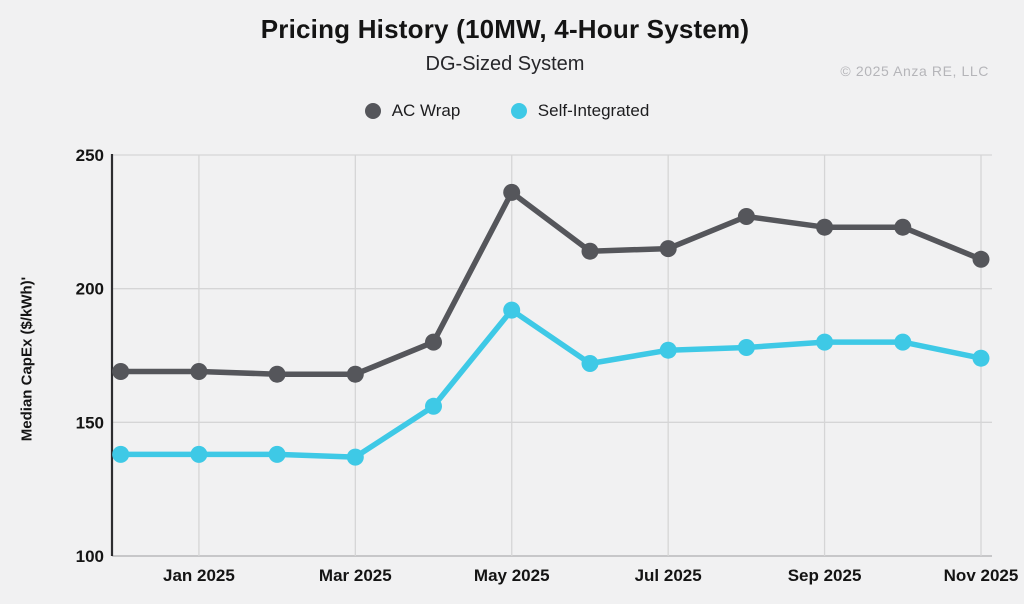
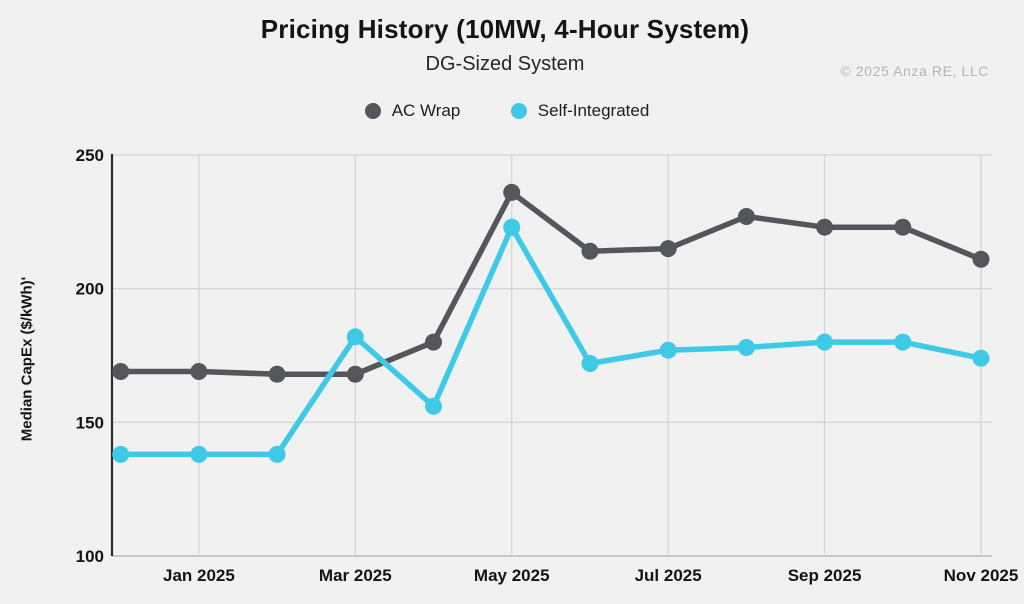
Self-Integrated/Mar 2025: 137 -> 182
Self-Integrated/May 2025: 192 -> 223
